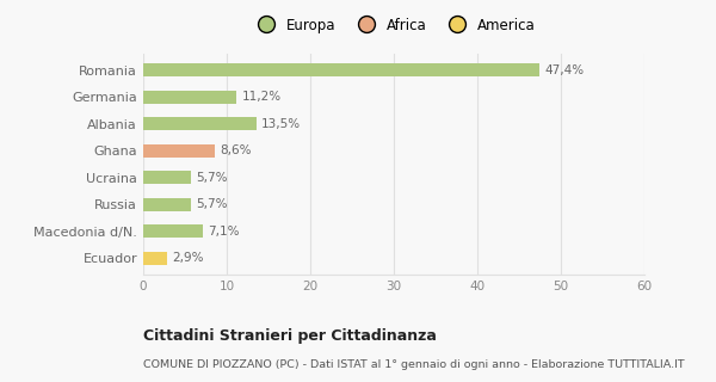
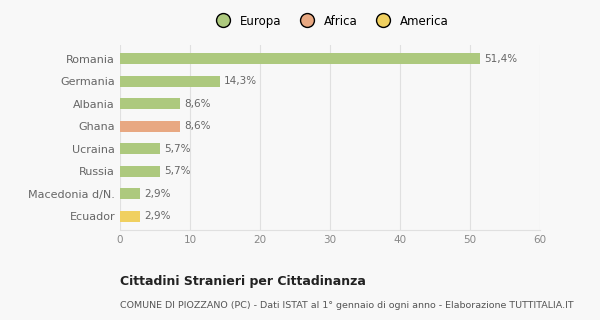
Romania: 47,4% -> 51,4%
Germania: 11,2% -> 14,3%
Albania: 13,5% -> 8,6%
Macedonia d/N.: 7,1% -> 2,9%
